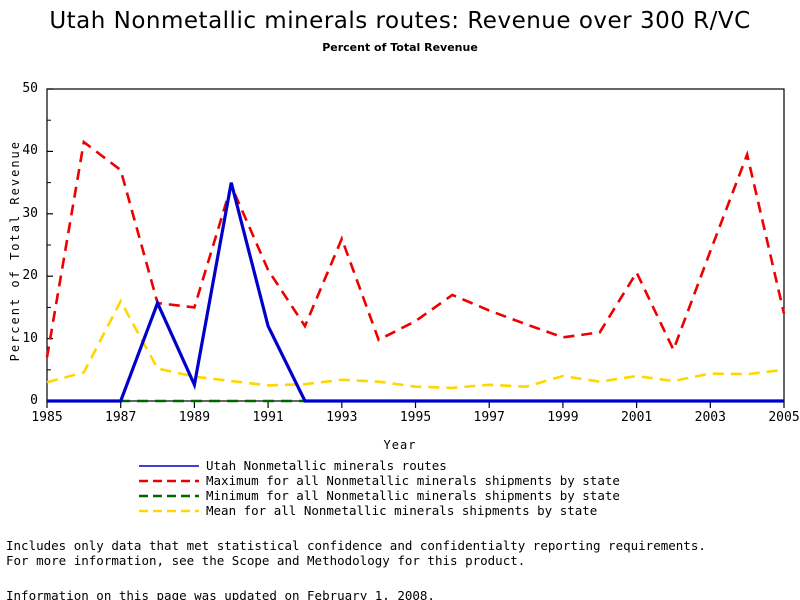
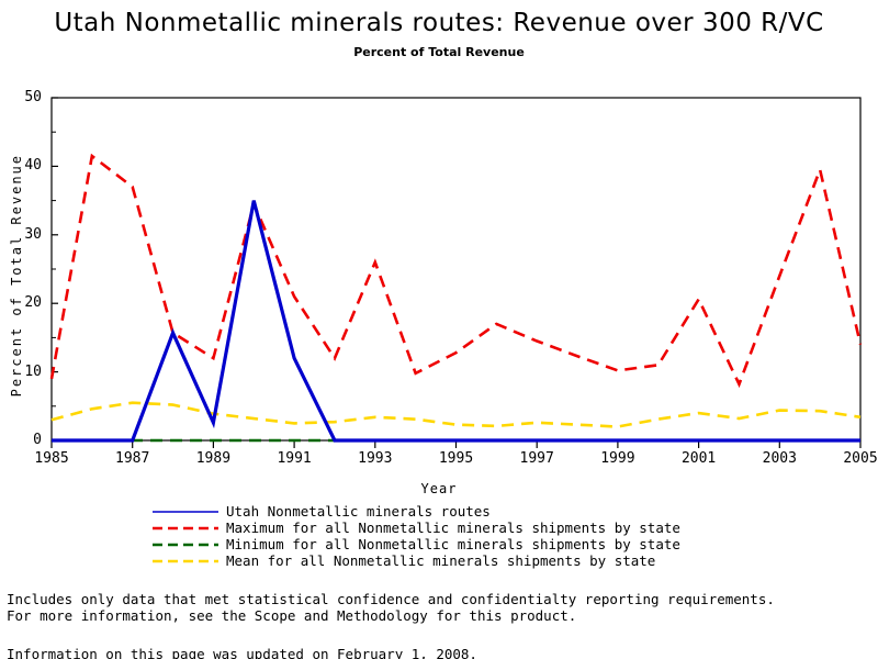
Maximum for all Nonmetallic minerals shipments by state/1985: 7 -> 9
Mean for all Nonmetallic minerals shipments by state/1987: 16 -> 6
Maximum for all Nonmetallic minerals shipments by state/1989: 15 -> 12
Mean for all Nonmetallic minerals shipments by state/1999: 4 -> 2
Mean for all Nonmetallic minerals shipments by state/2005: 5 -> 3
